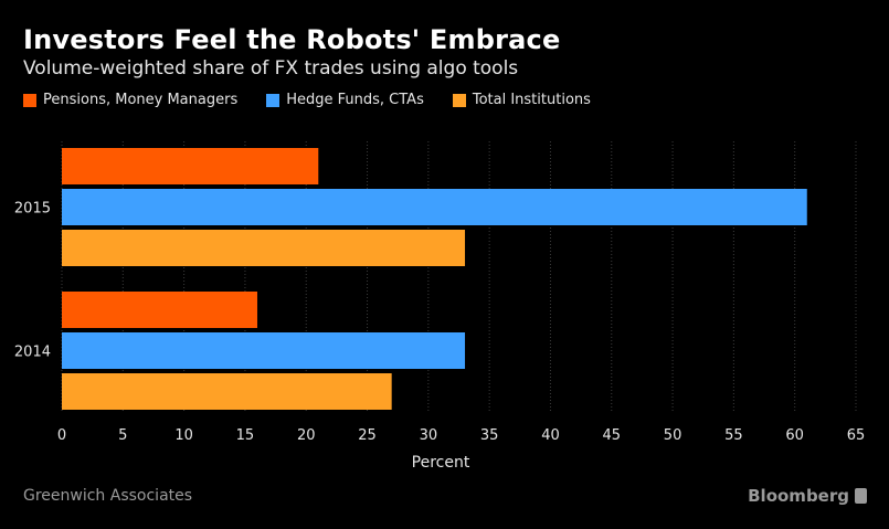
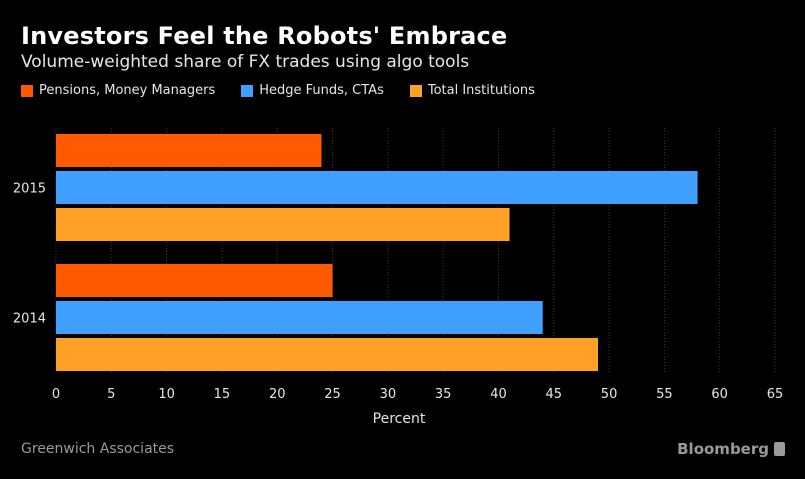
Pensions, Money Managers/2015: 21 -> 24
Hedge Funds, CTAs/2015: 61 -> 58
Total Institutions/2015: 33 -> 41
Pensions, Money Managers/2014: 16 -> 25
Hedge Funds, CTAs/2014: 33 -> 44
Total Institutions/2014: 27 -> 49
